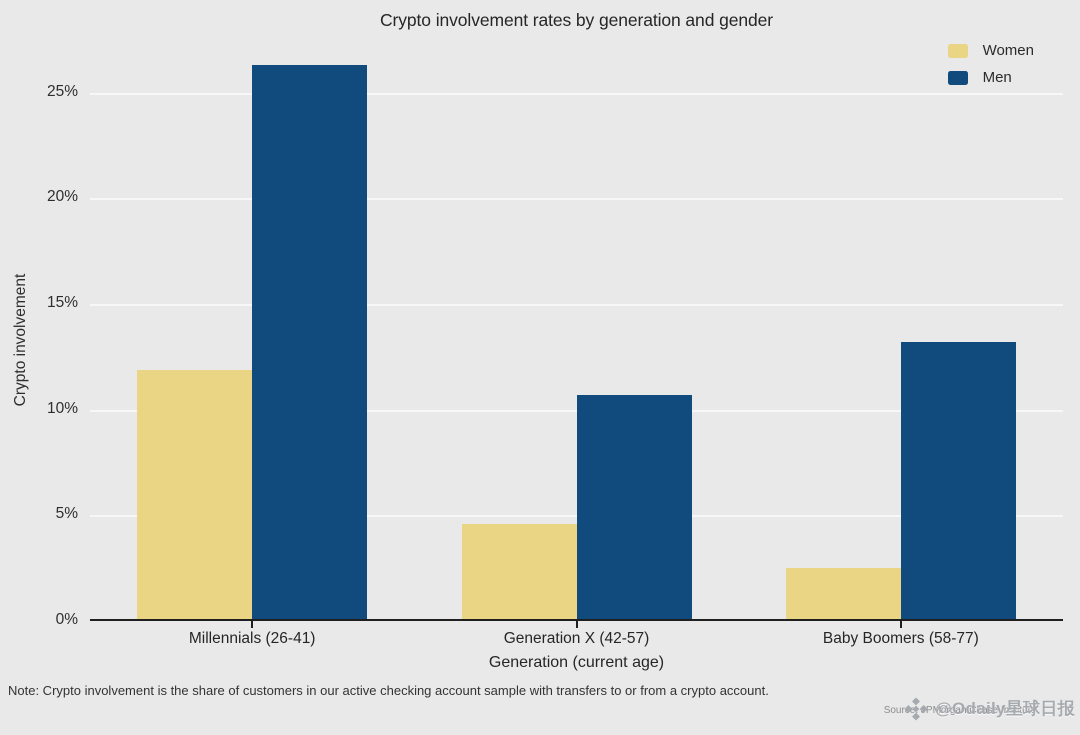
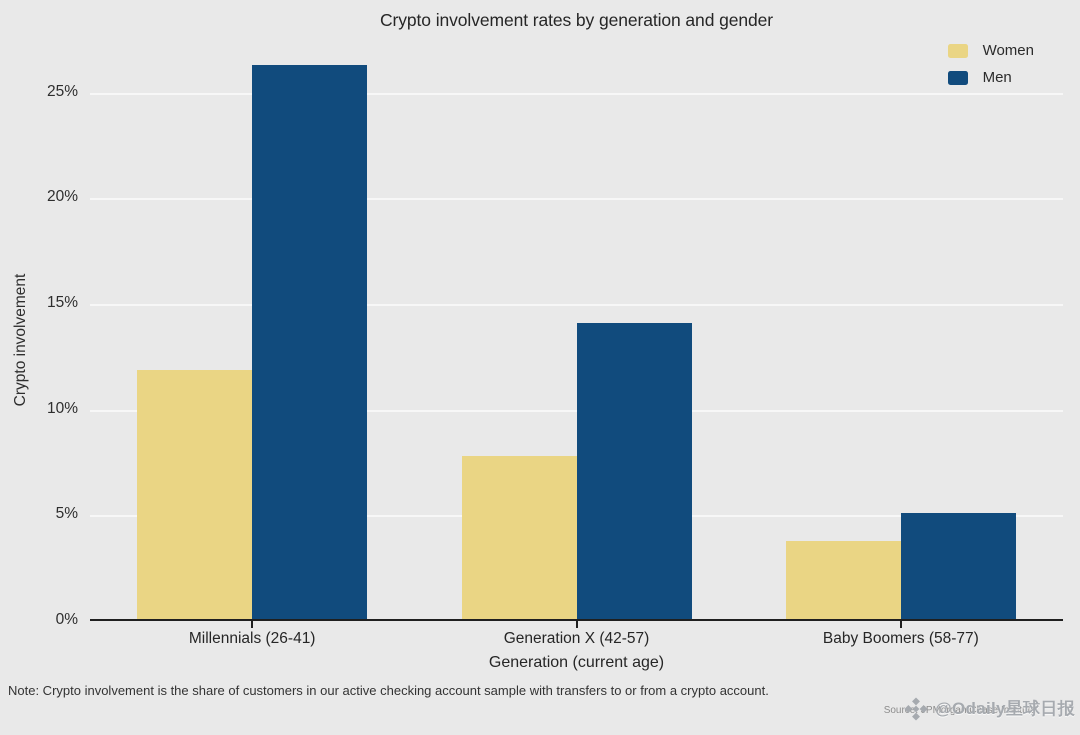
Women/Generation X (42-57): 4.5% -> 7.7%
Men/Generation X (42-57): 10.6% -> 14.0%
Women/Baby Boomers (58-77): 2.4% -> 3.7%
Men/Baby Boomers (58-77): 13.1% -> 5.0%
